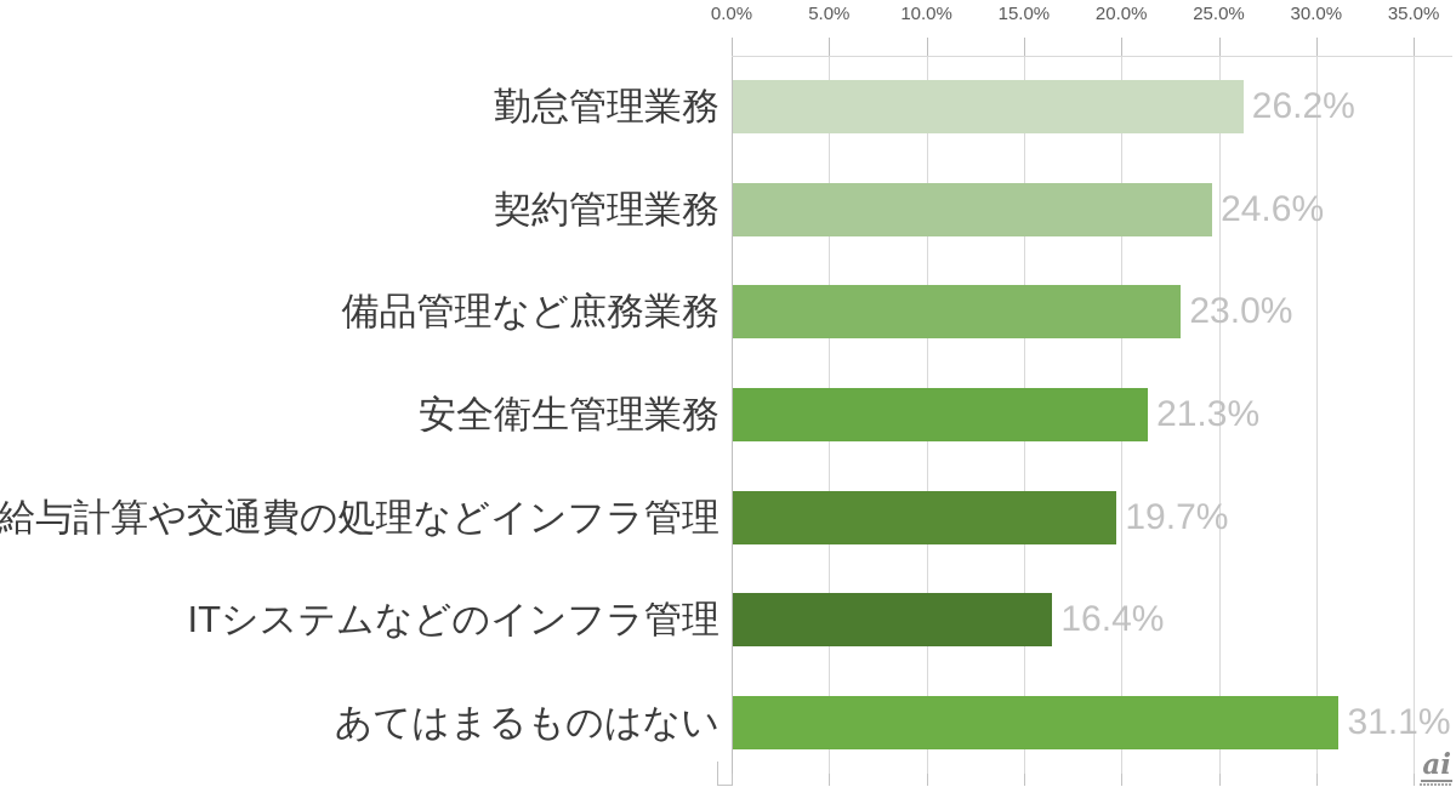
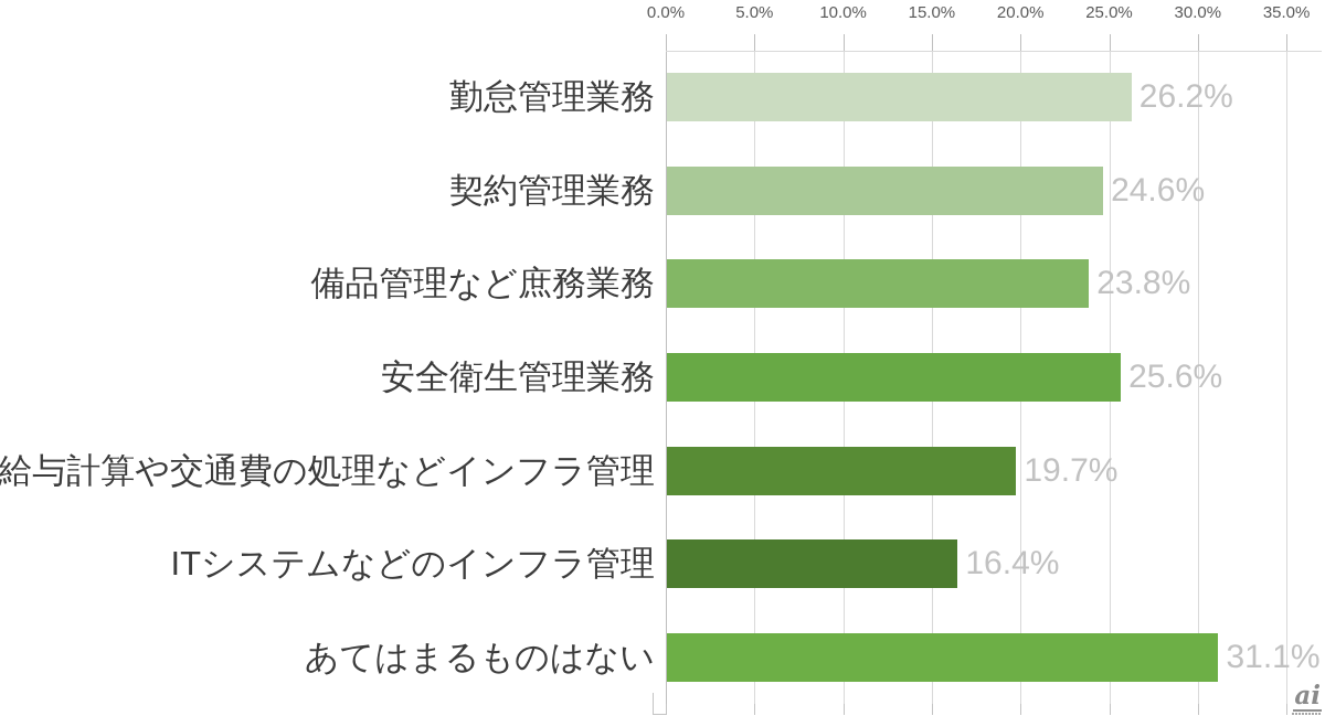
備品管理など庶務業務: 23.0% -> 23.8%
安全衛生管理業務: 21.3% -> 25.6%
